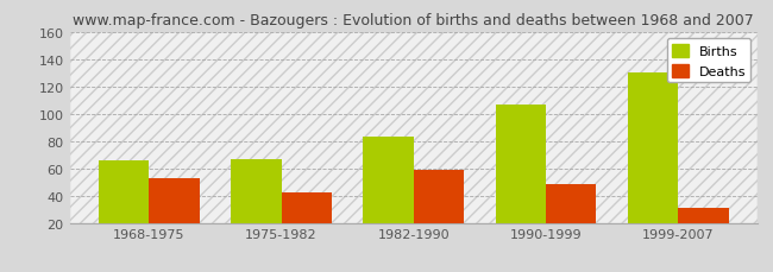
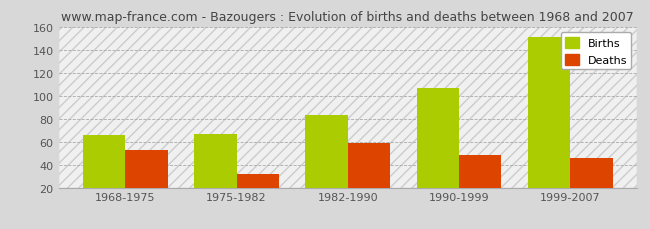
Deaths/1975-1982: 42 -> 32
Births/1999-2007: 130 -> 151
Deaths/1999-2007: 31 -> 46
